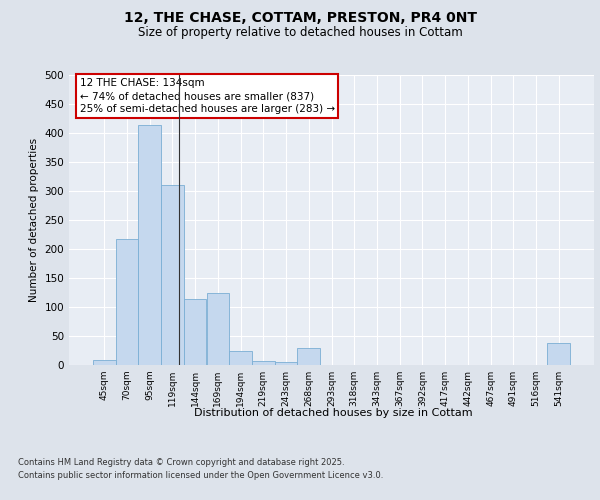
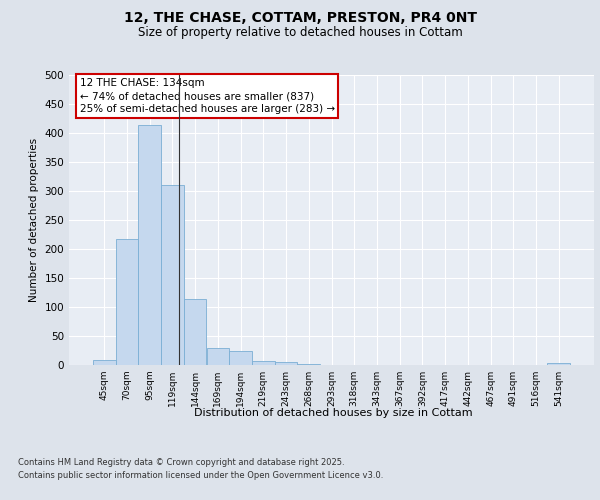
169sqm: 124 -> 30
268sqm: 30 -> 2
541sqm: 38 -> 3
